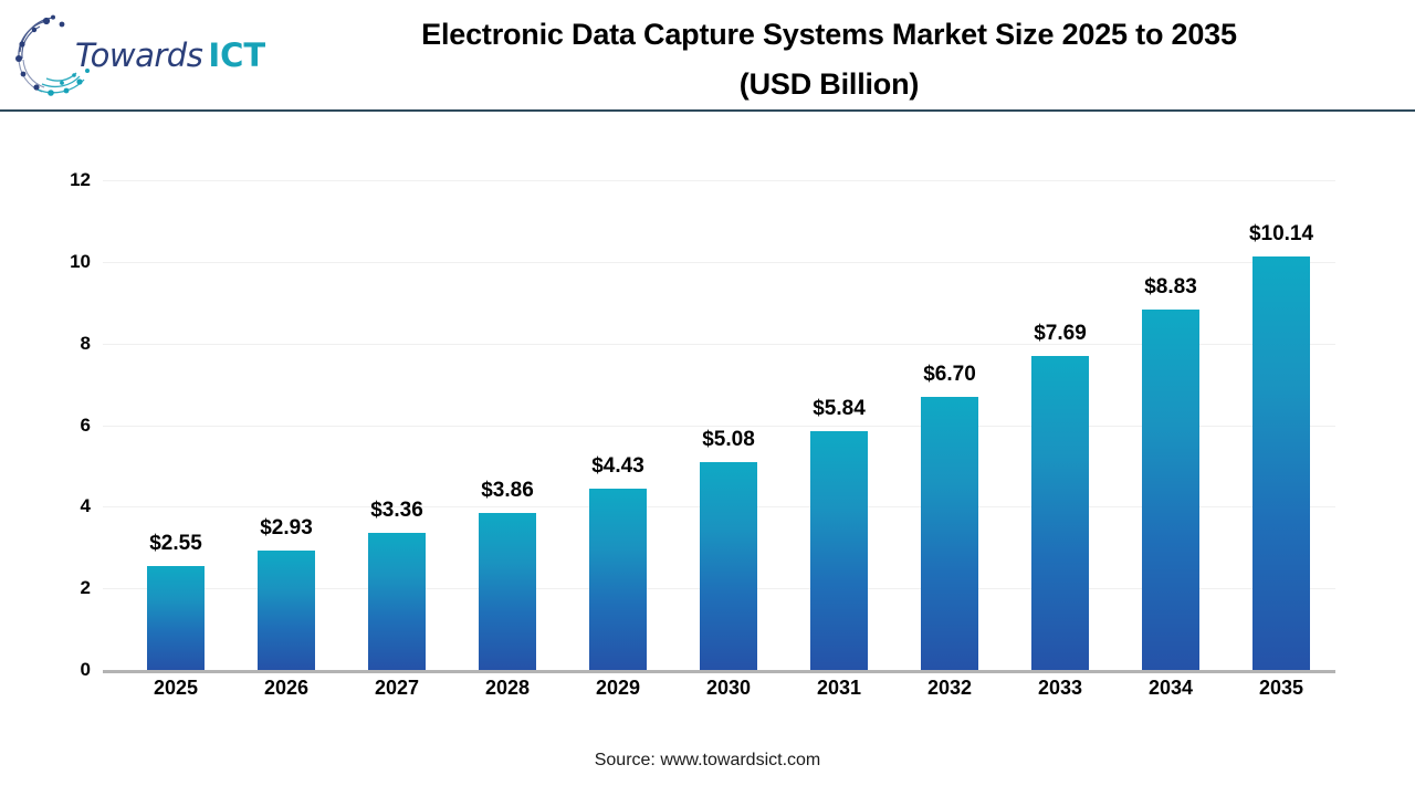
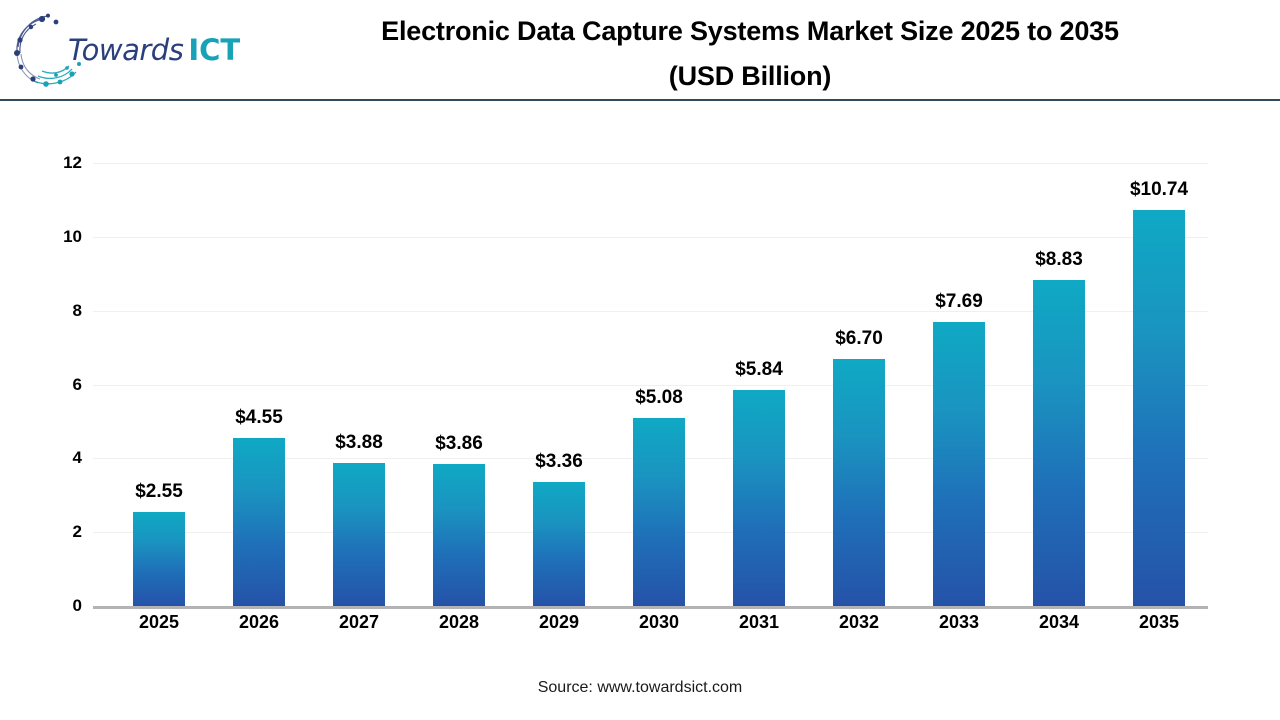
2026: $2.93 -> $4.55
2027: $3.36 -> $3.88
2029: $4.43 -> $3.36
2035: $10.14 -> $10.74
